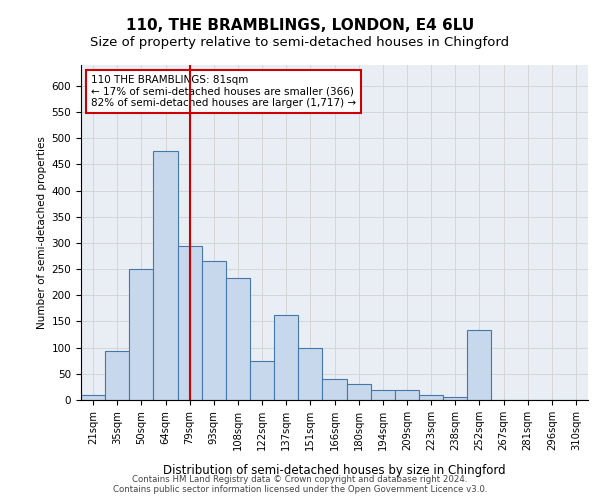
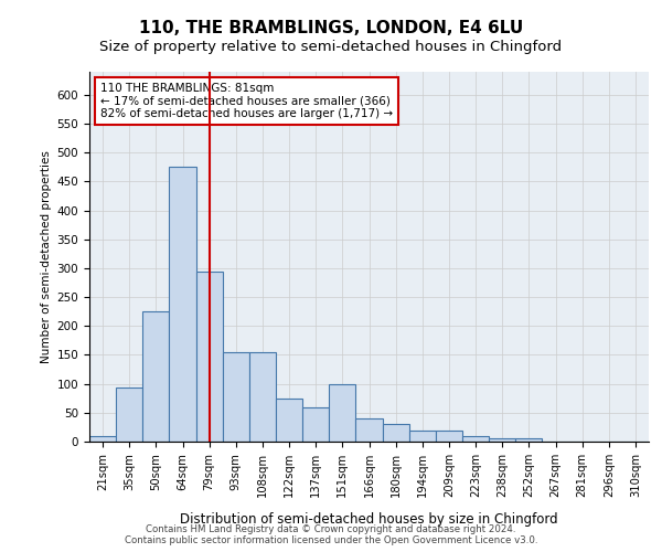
50sqm: 250 -> 225
93sqm: 266 -> 155
108sqm: 234 -> 155
137sqm: 162 -> 60
252sqm: 134 -> 5
